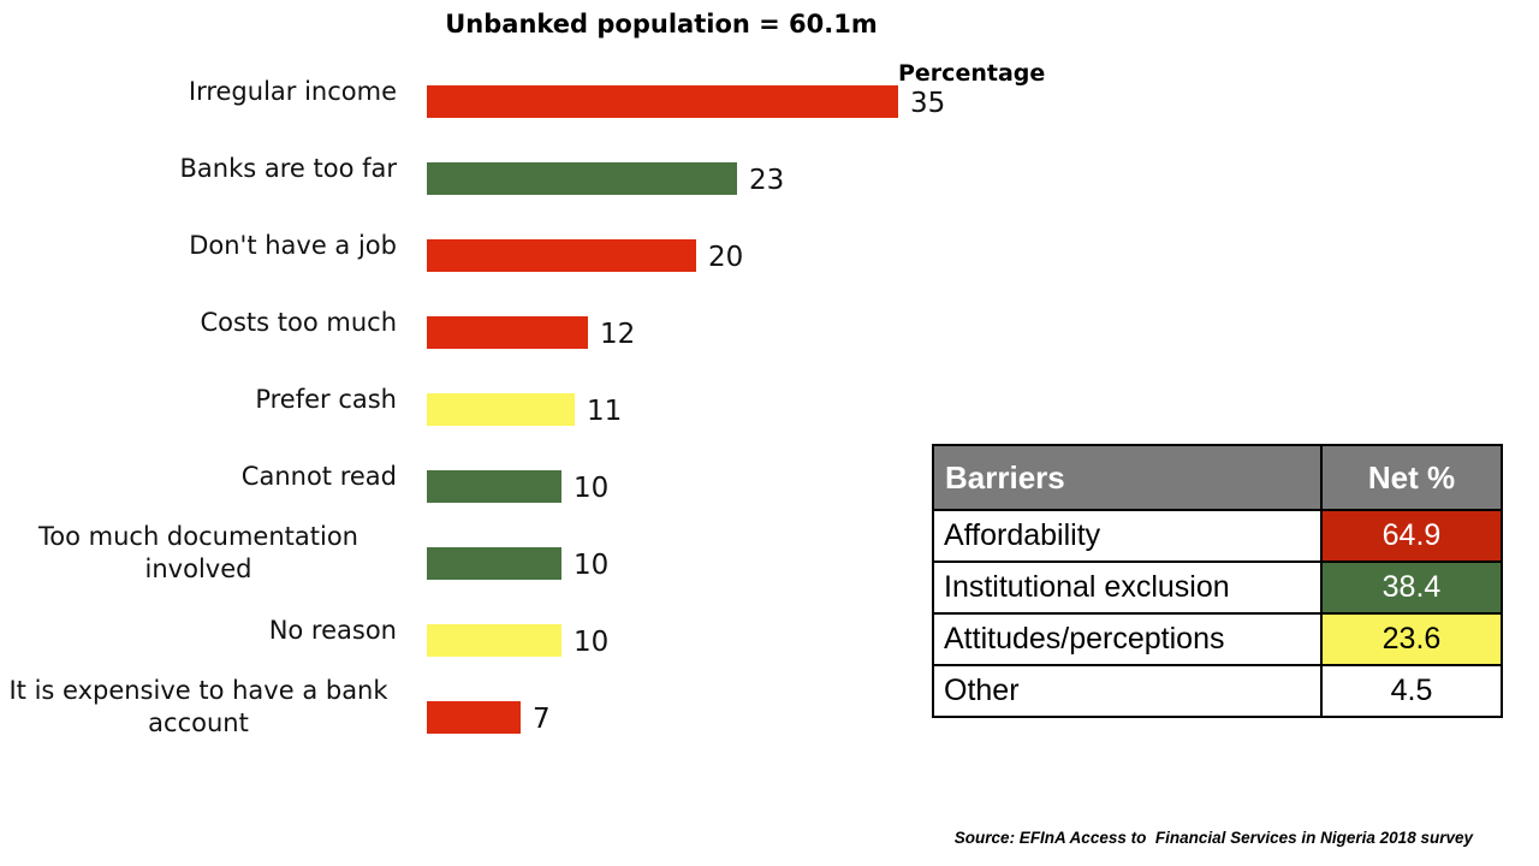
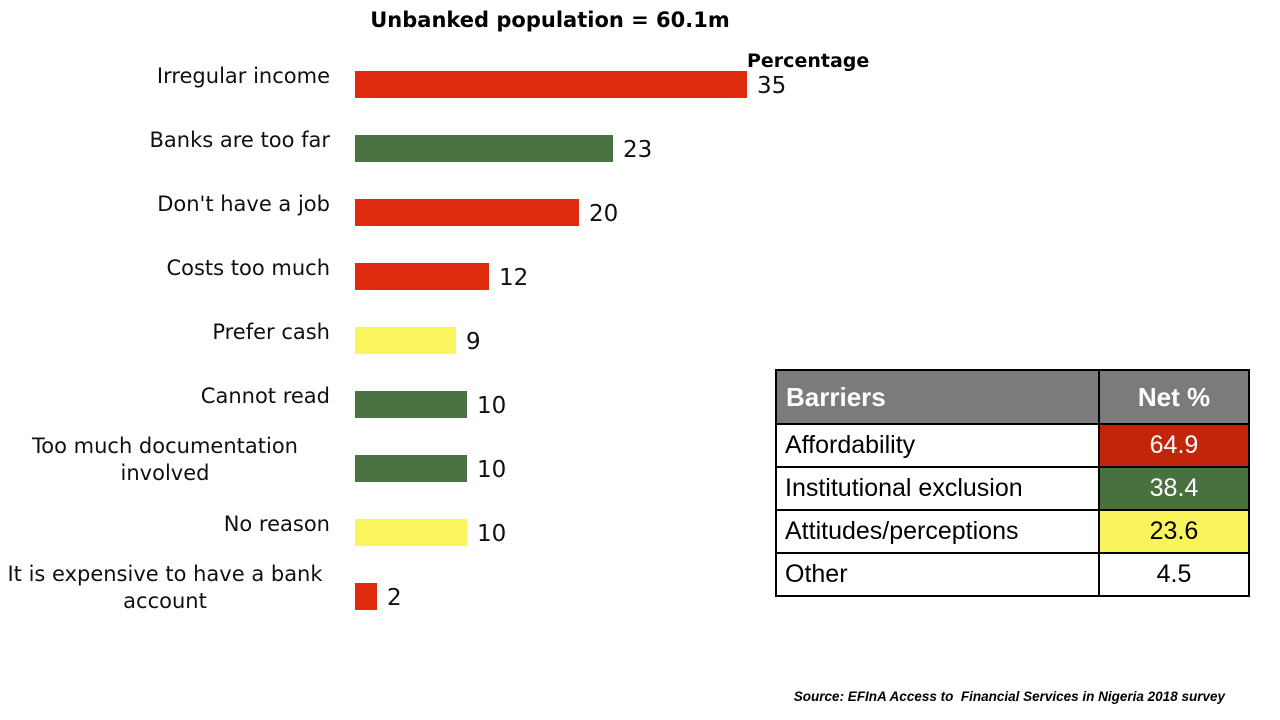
Prefer cash: 11 -> 9
It is expensive to have a bank account: 7 -> 2
